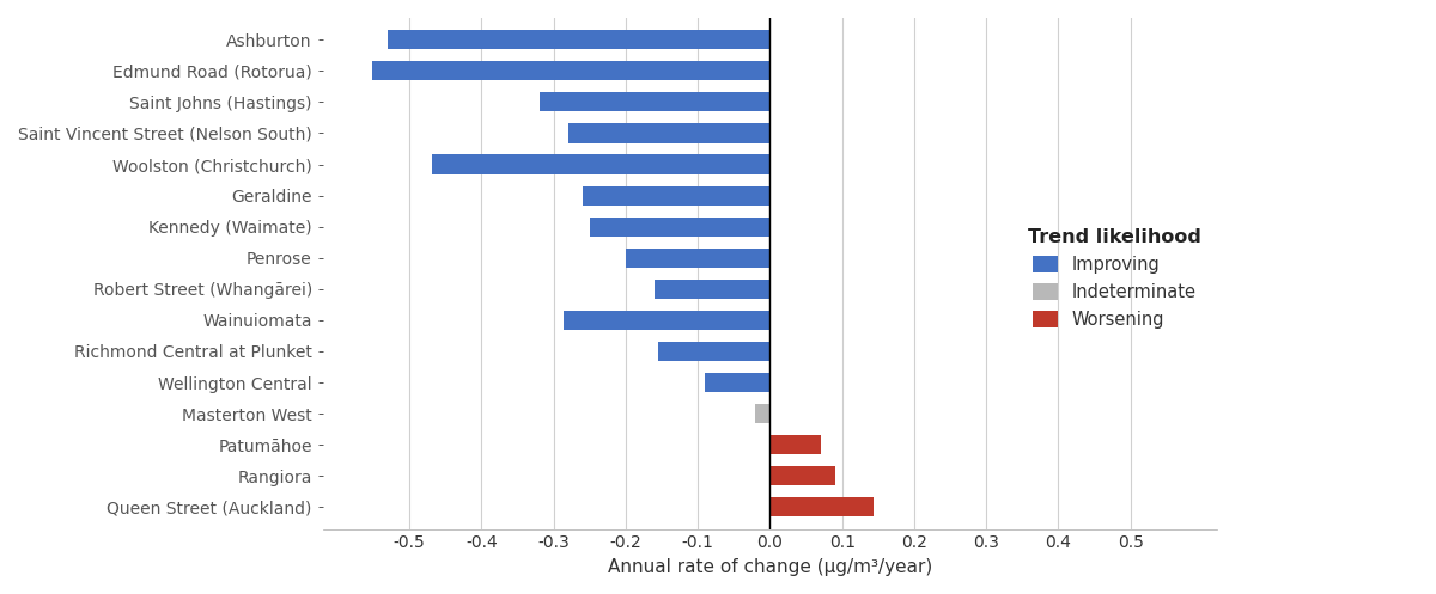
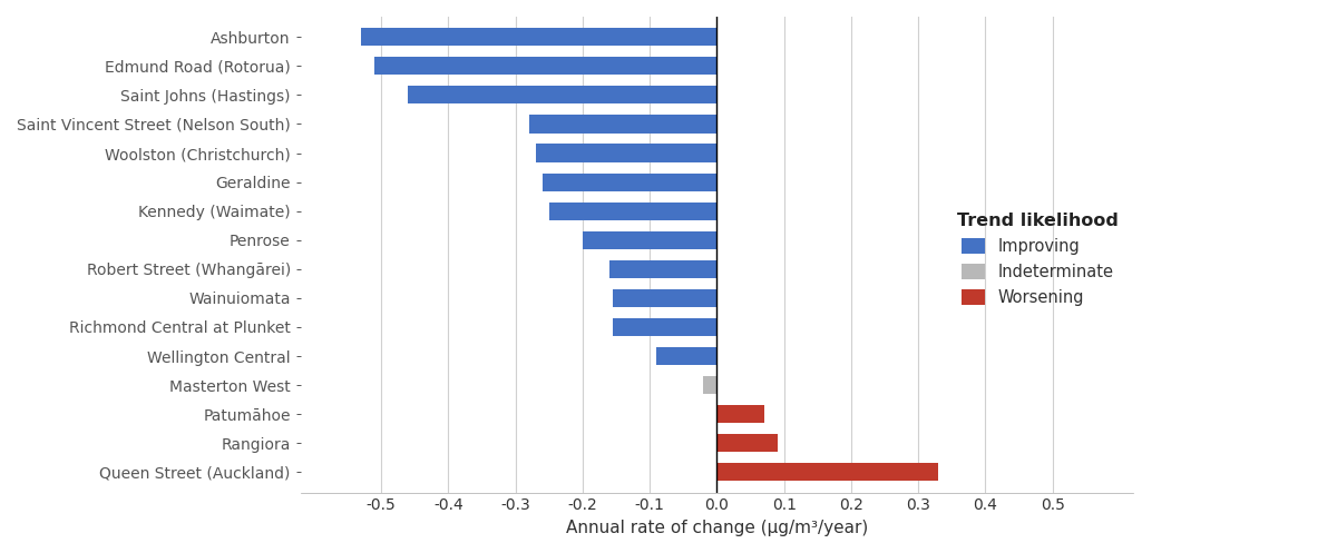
Edmund Road (Rotorua): -0.552 -> -0.510
Saint Johns (Hastings): -0.320 -> -0.460
Woolston (Christchurch): -0.468 -> -0.270
Wainuiomata: -0.286 -> -0.155
Queen Street (Auckland): 0.144 -> 0.330
